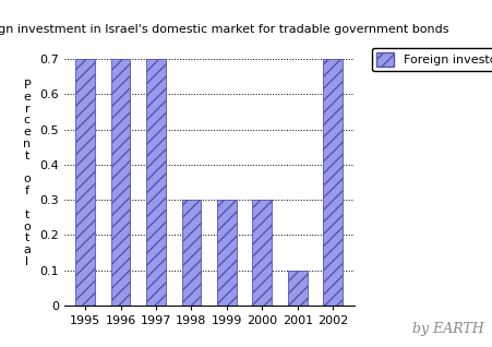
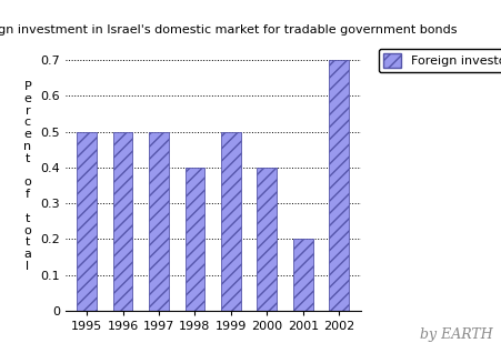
1995: 0.7 -> 0.5
1996: 0.7 -> 0.5
1997: 0.7 -> 0.5
1998: 0.3 -> 0.4
1999: 0.3 -> 0.5
2000: 0.3 -> 0.4
2001: 0.1 -> 0.2
